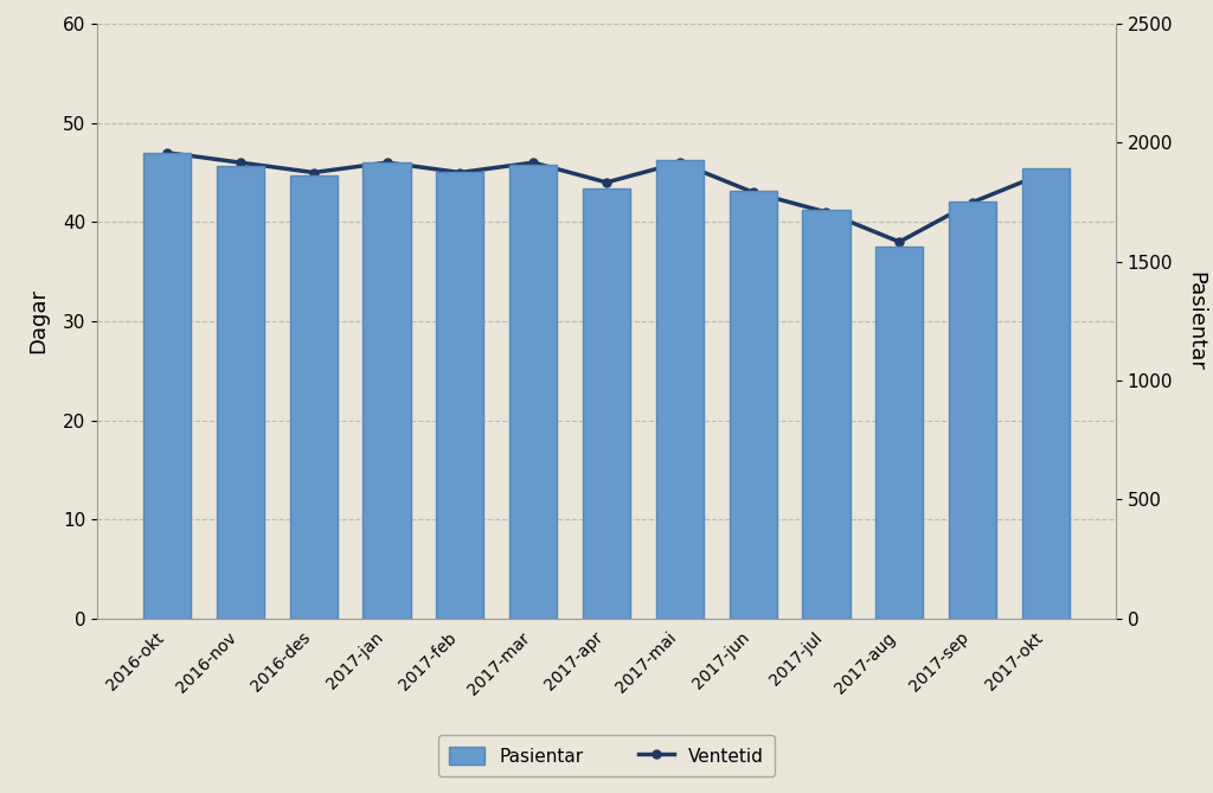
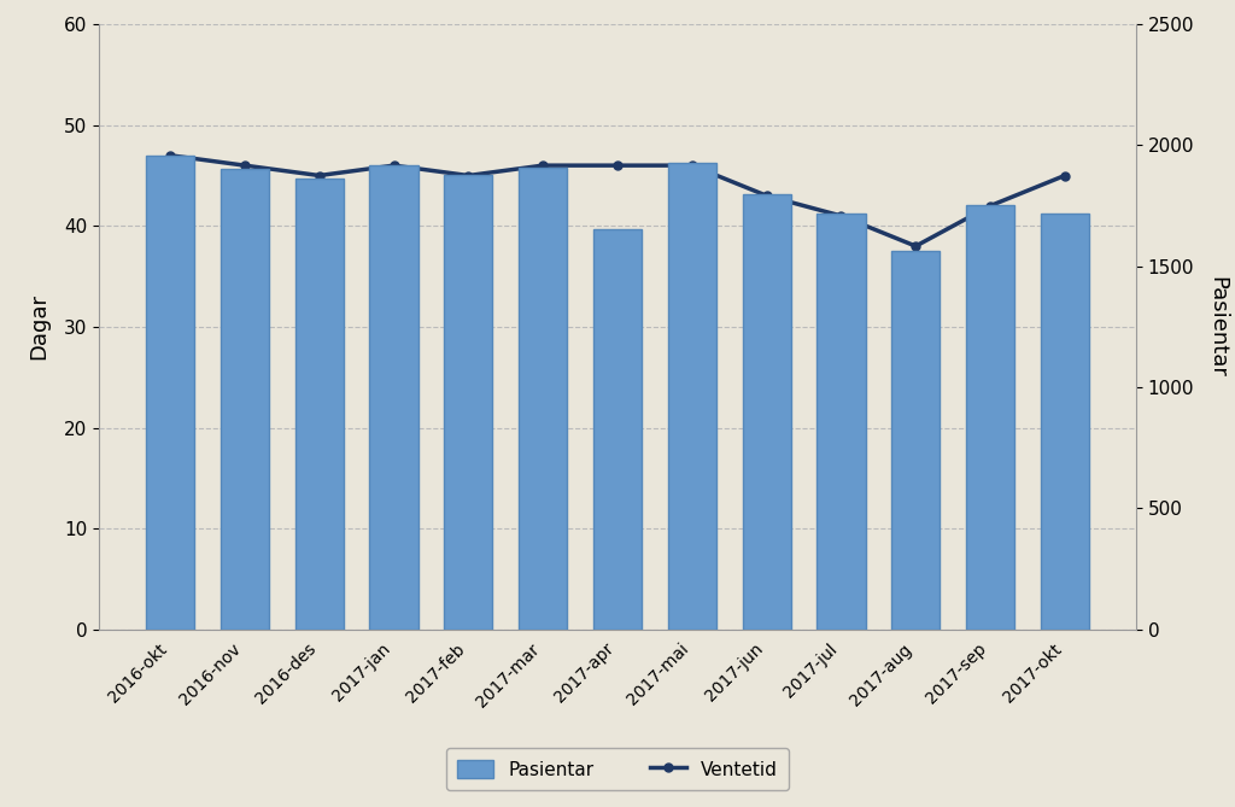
Pasientar/2017-apr: 1808 -> 1655
Ventetid/2017-apr: 44 -> 46
Pasientar/2017-okt: 1893 -> 1720
